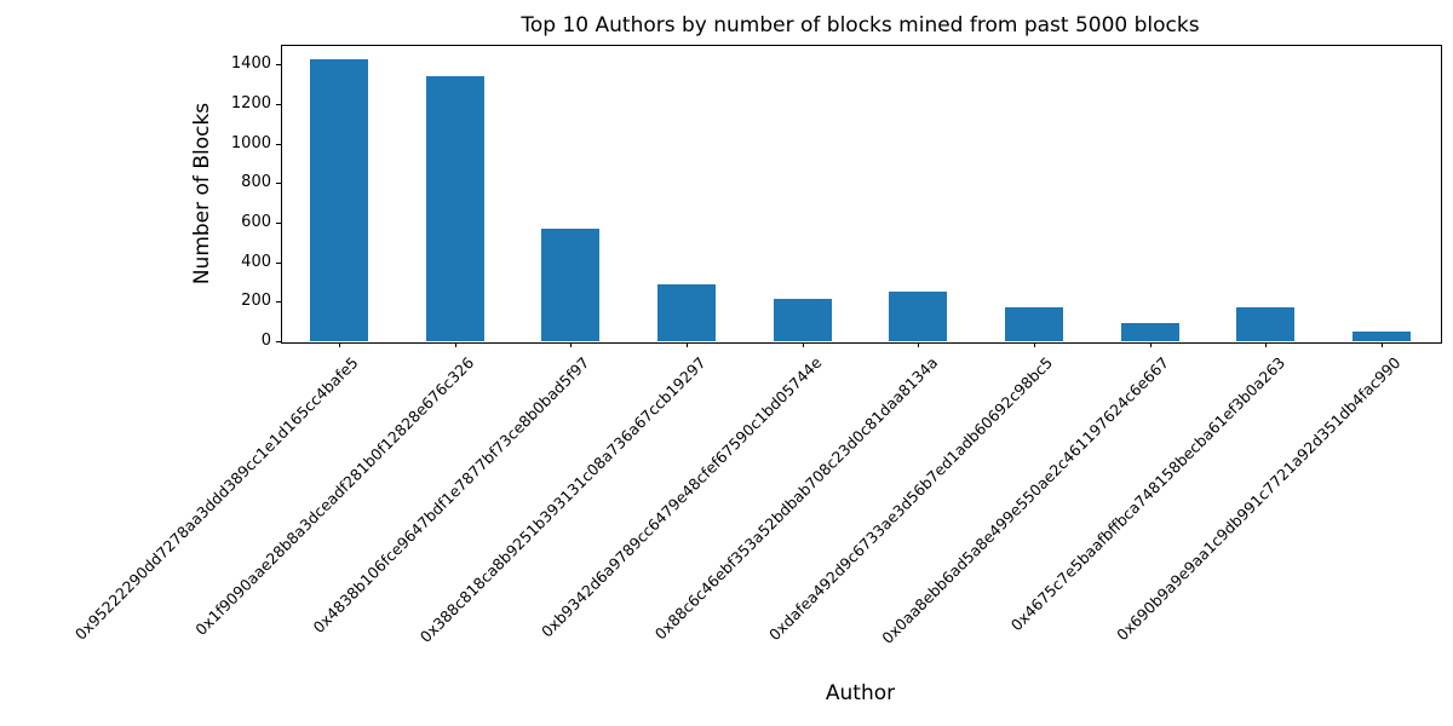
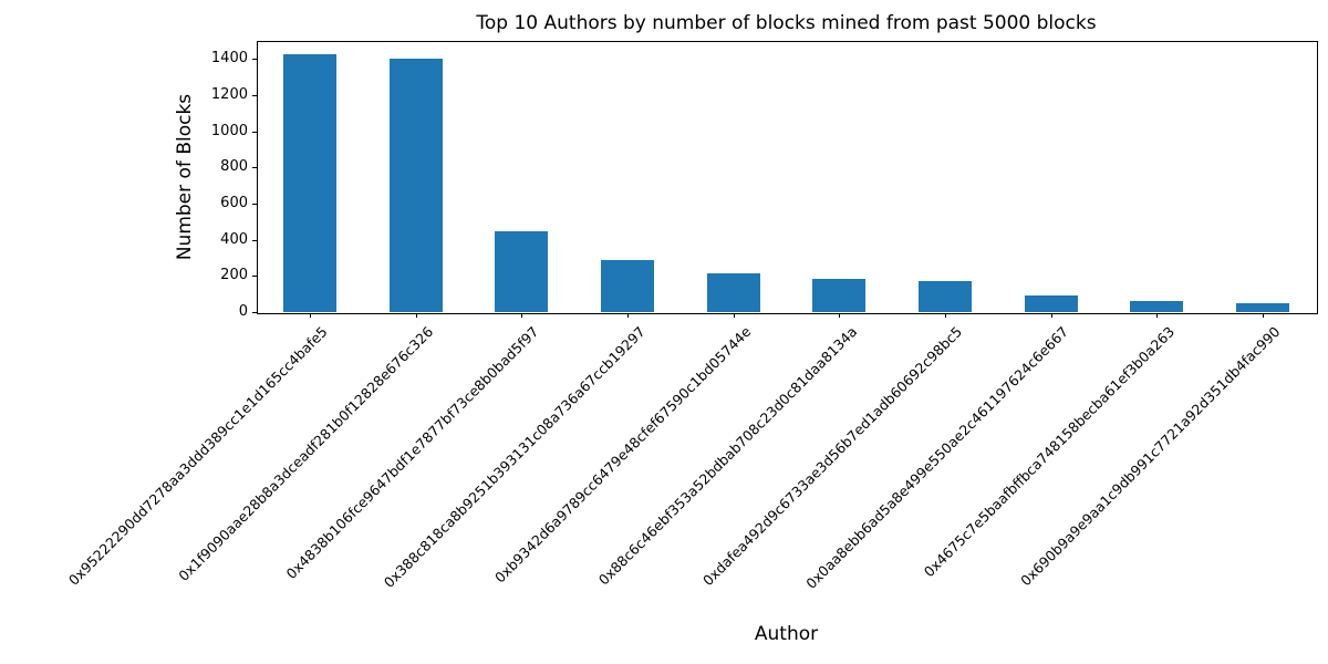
0x1f9090aae28b8a3dceadf281b0f12828e676c326: 1340 -> 1400
0x4838b106fce9647bdf1e7877bf73ce8b0bad5f97: 570 -> 450
0x88c6c46ebf353a52bdbab708c23d0c81daa8134a: 250 -> 180
0x4675c7e5baafbffbca748158becba61ef3b0a263: 170 -> 60
